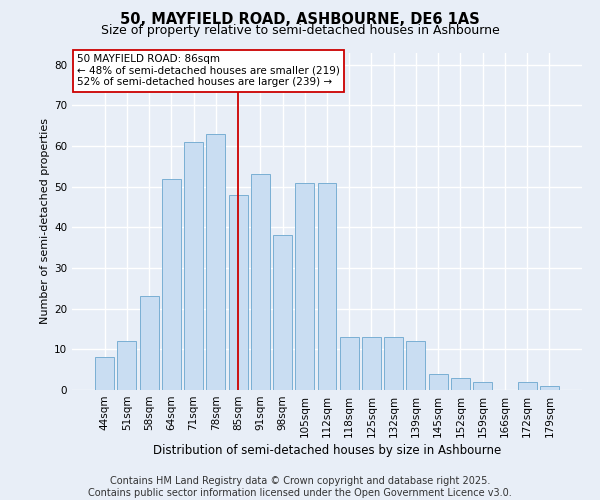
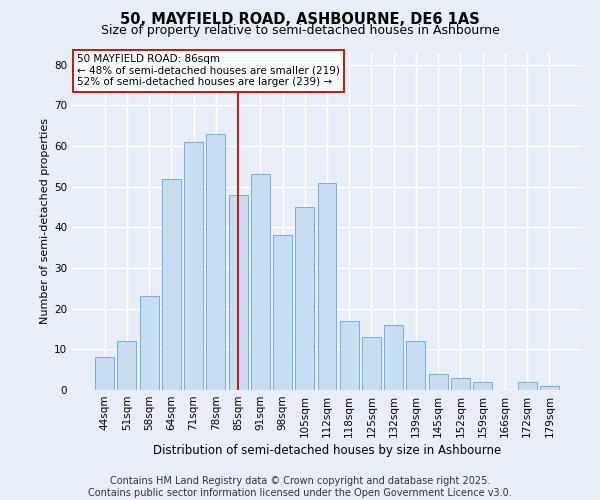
105sqm: 51 -> 45
118sqm: 13 -> 17
132sqm: 13 -> 16
